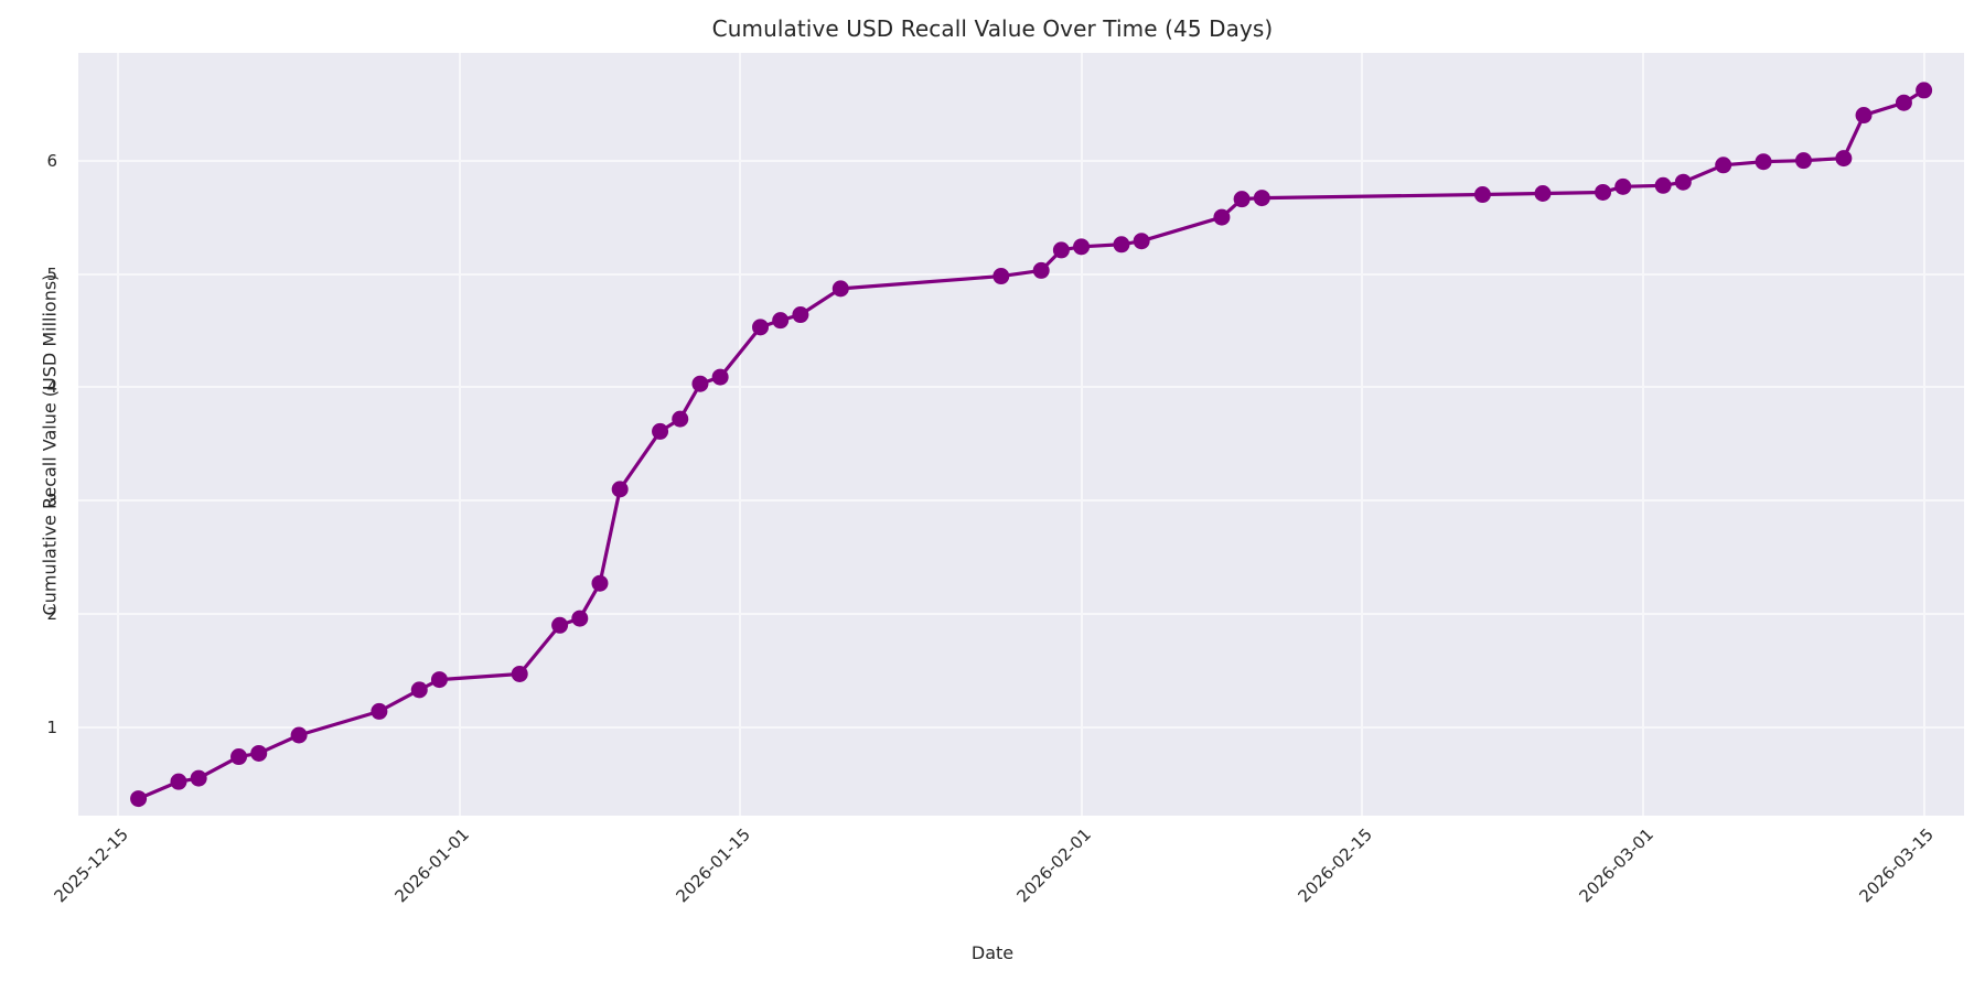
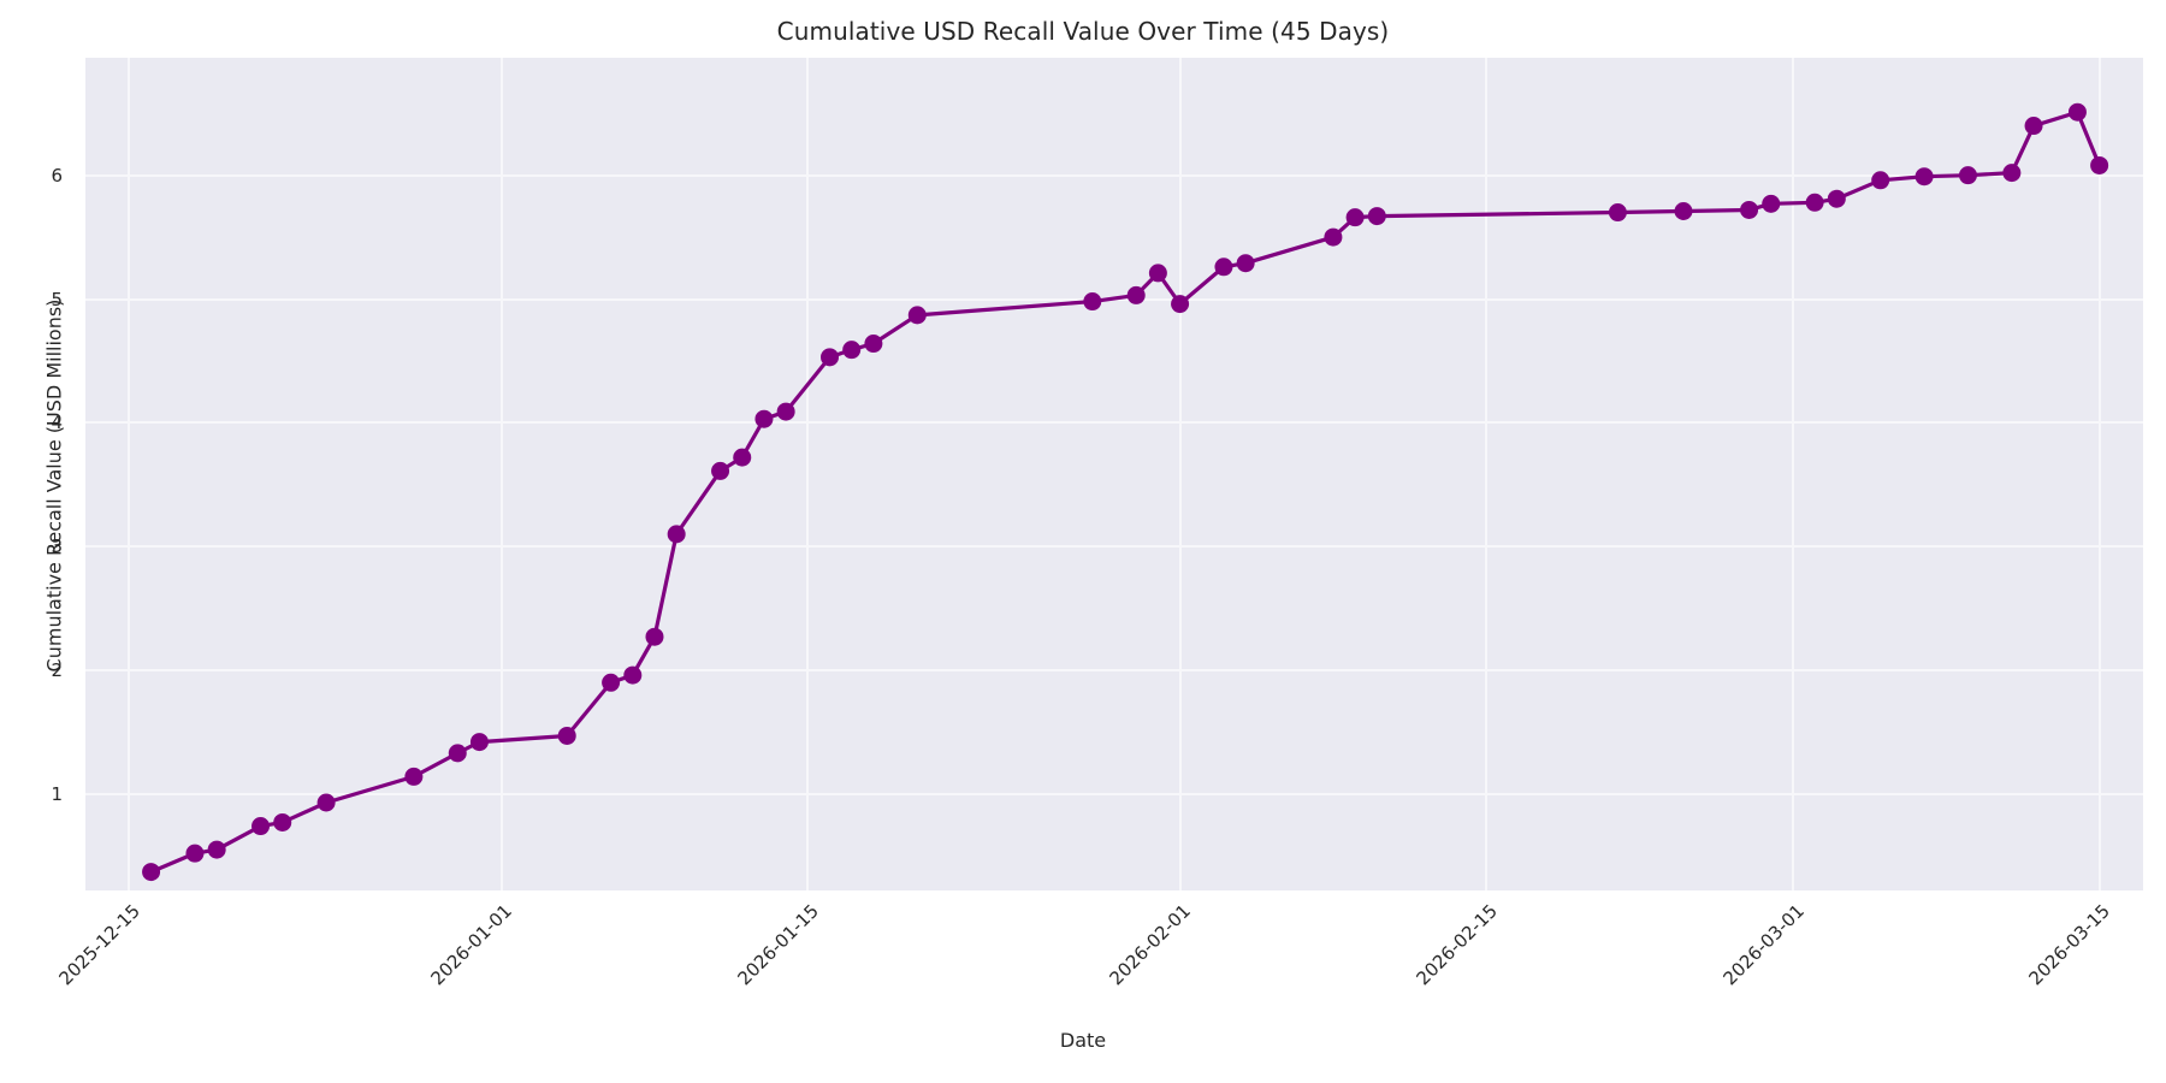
2026-02-01: 5.24 -> 4.96
2026-03-15: 6.62 -> 6.08
